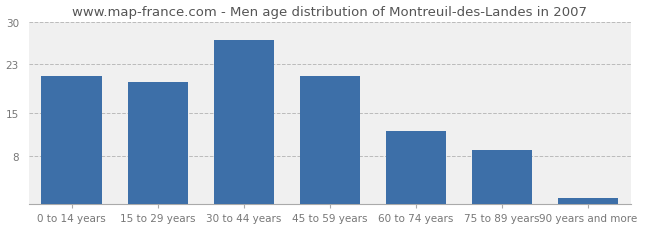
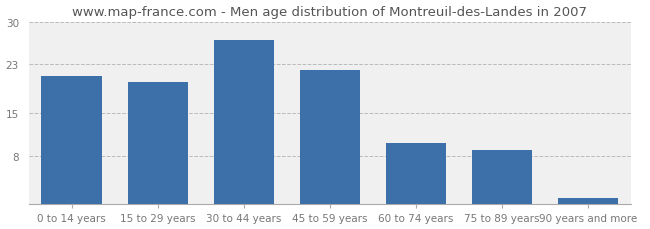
45 to 59 years: 21 -> 22
60 to 74 years: 12 -> 10
